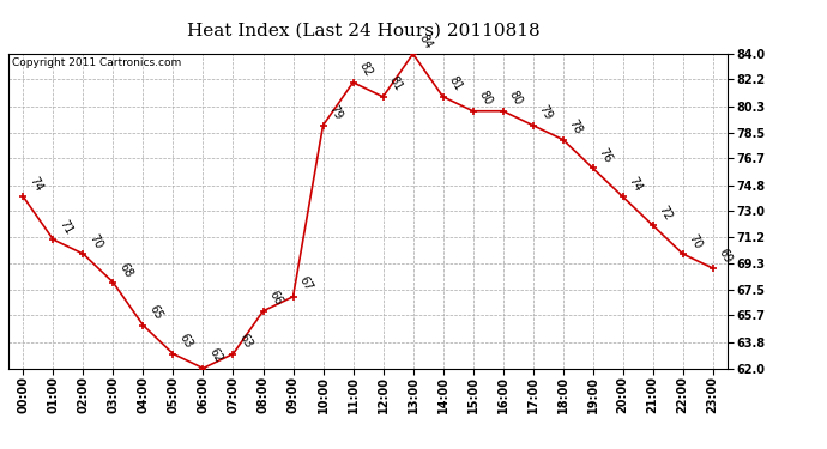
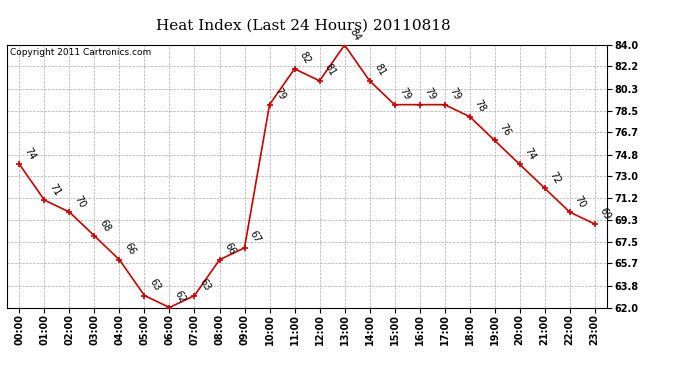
04:00: 65 -> 66
15:00: 80 -> 79
16:00: 80 -> 79
